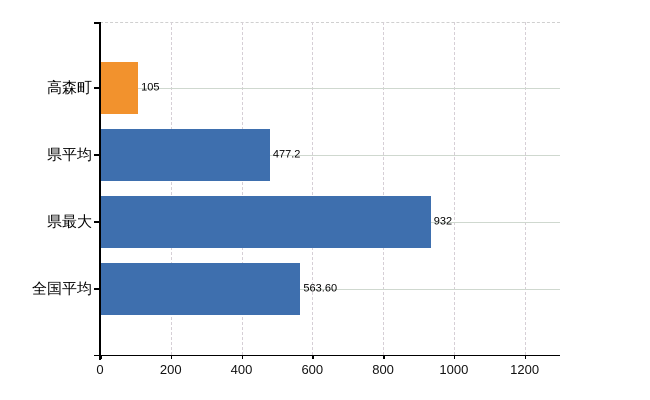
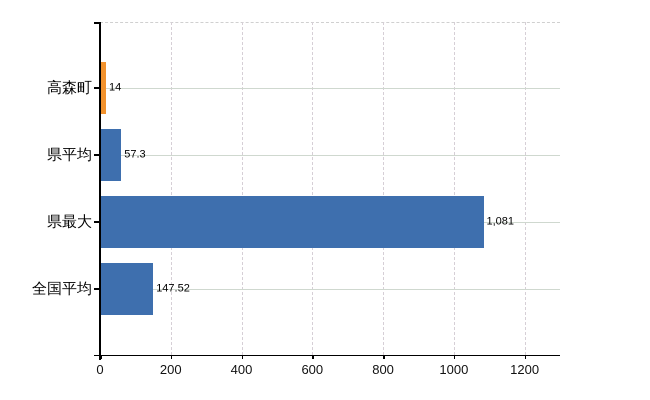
高森町: 105 -> 14
県平均: 477.2 -> 57.3
県最大: 932 -> 1,081
全国平均: 563.60 -> 147.52
